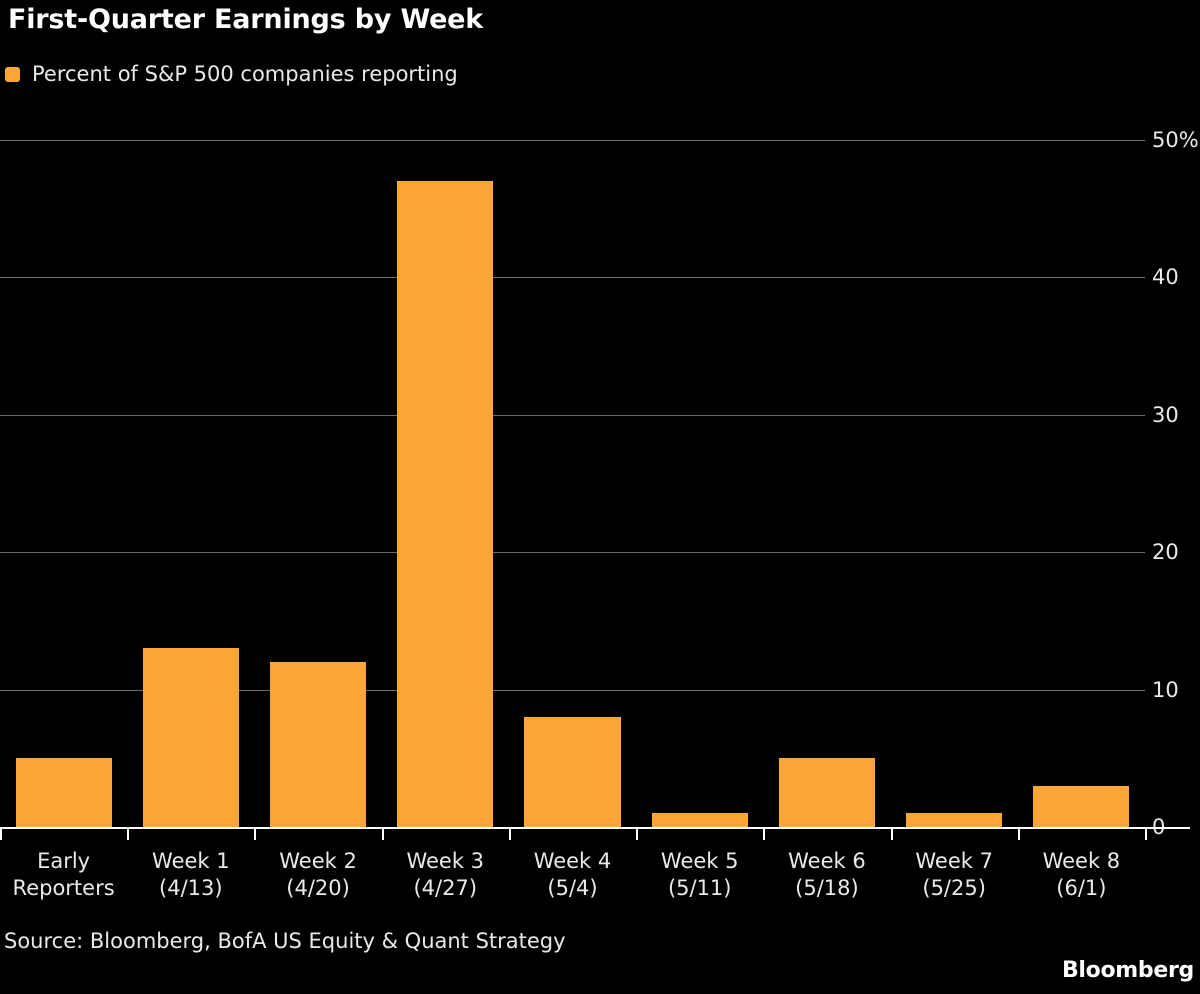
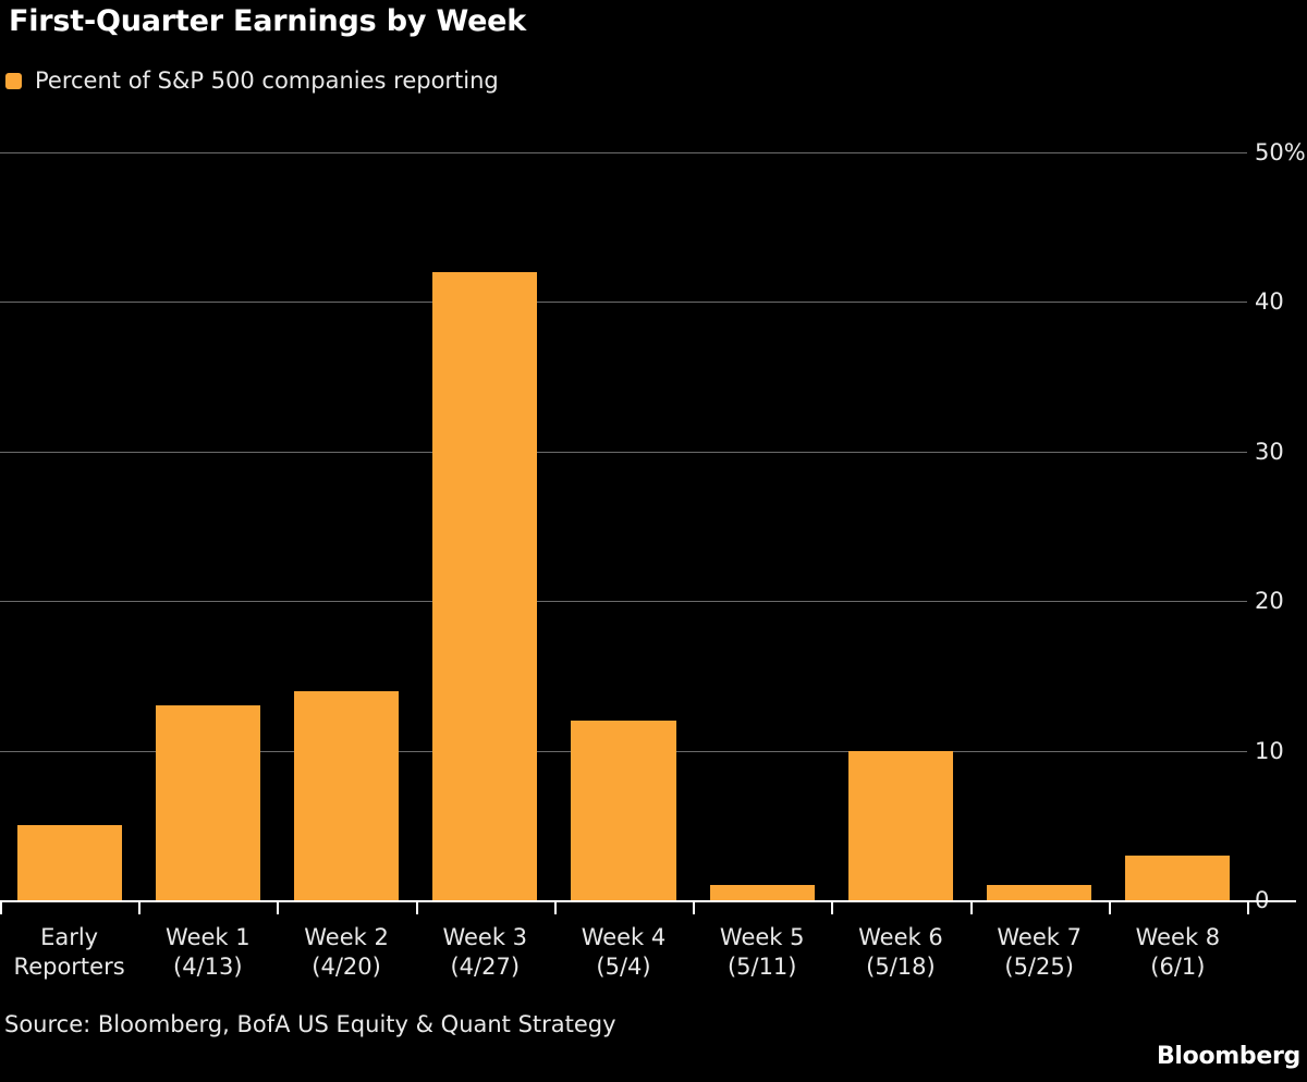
Week 2 (4/20): 12% -> 14%
Week 3 (4/27): 47% -> 42%
Week 4 (5/4): 8% -> 12%
Week 6 (5/18): 5% -> 10%
